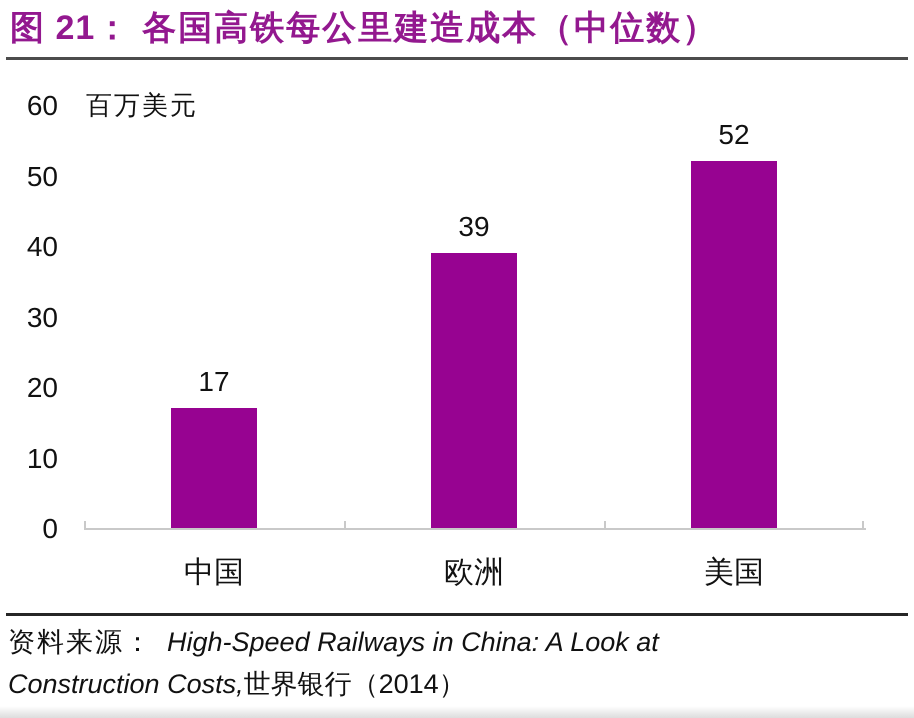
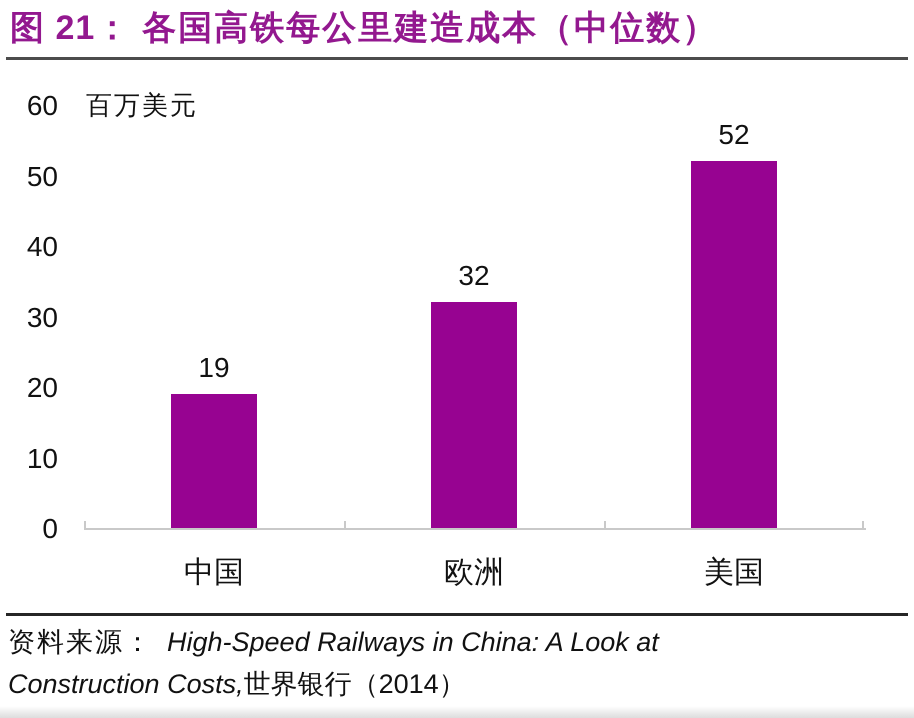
中国: 17 -> 19
欧洲: 39 -> 32
